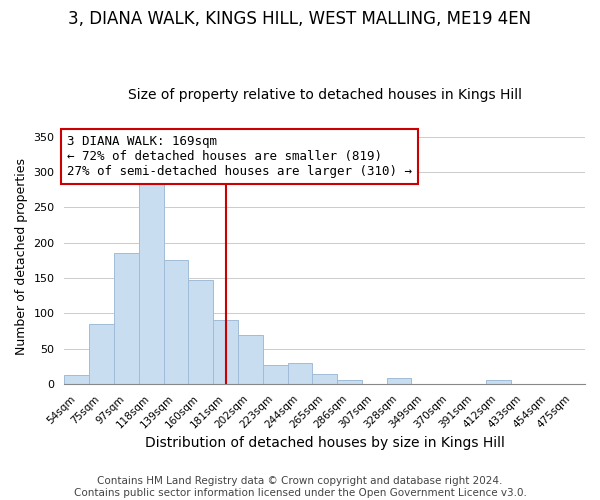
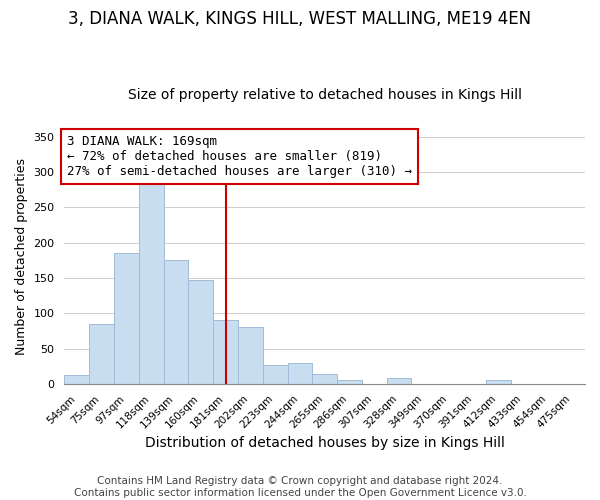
202sqm: 69 -> 80
